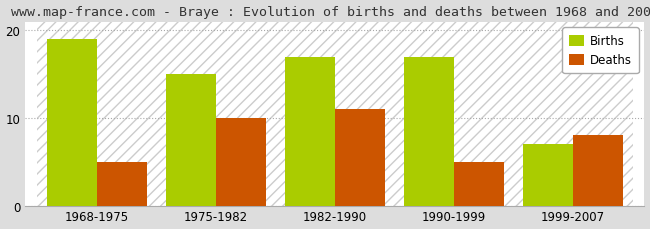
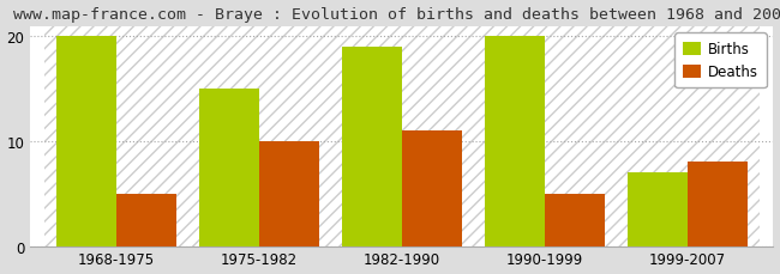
Births/1968-1975: 19 -> 20
Births/1982-1990: 17 -> 19
Births/1990-1999: 17 -> 20
